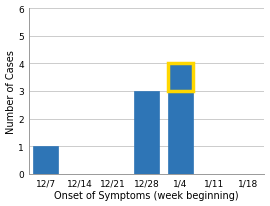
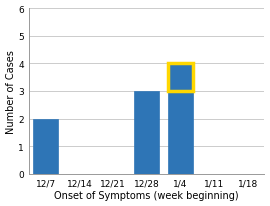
12/7: 1 -> 2
